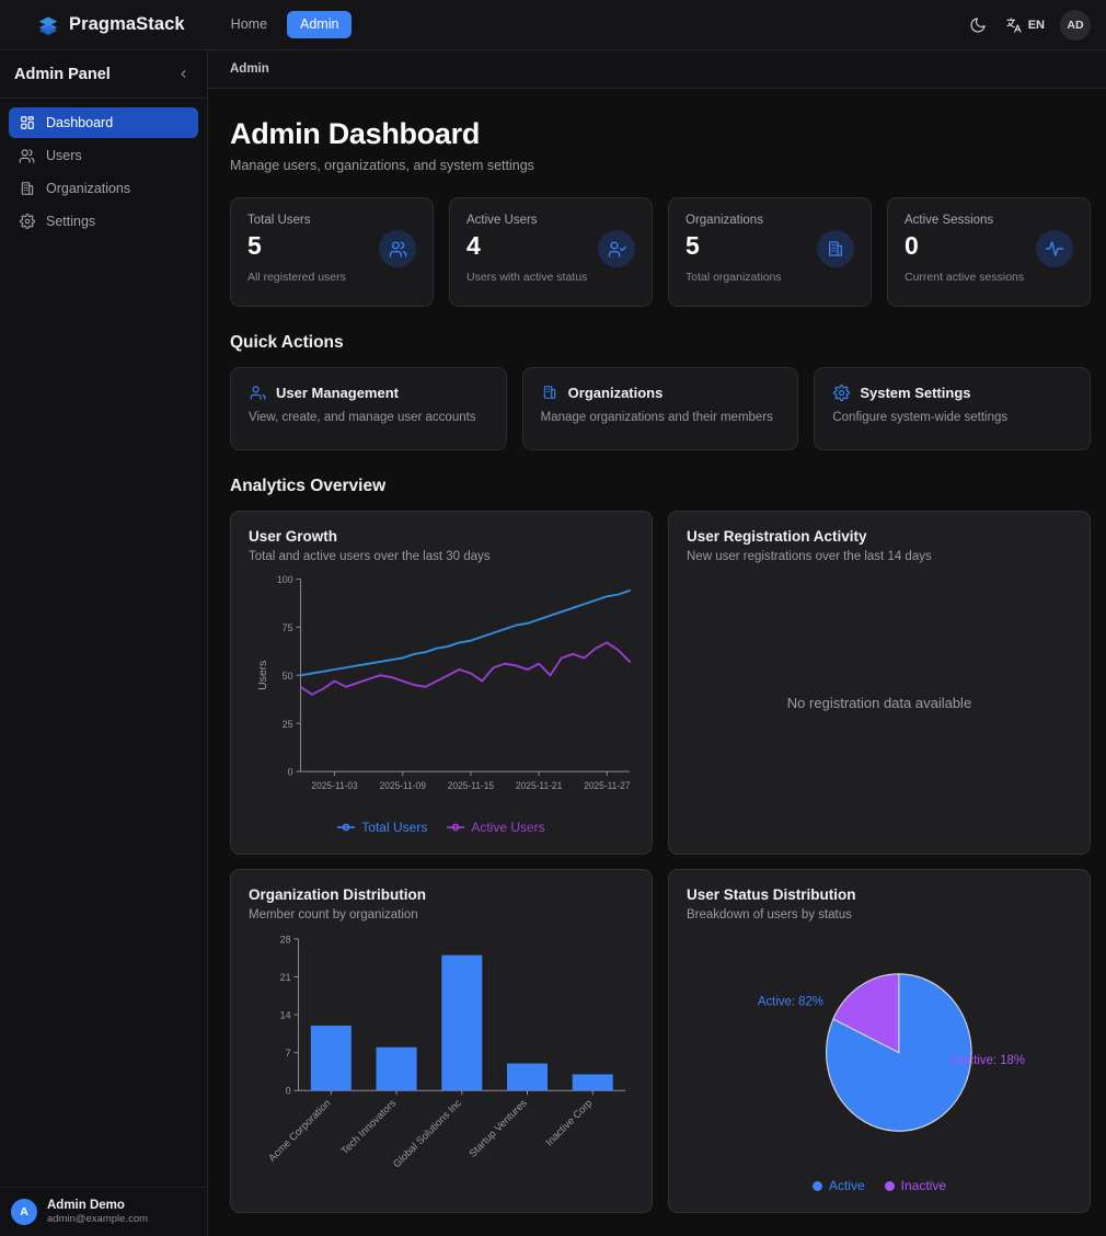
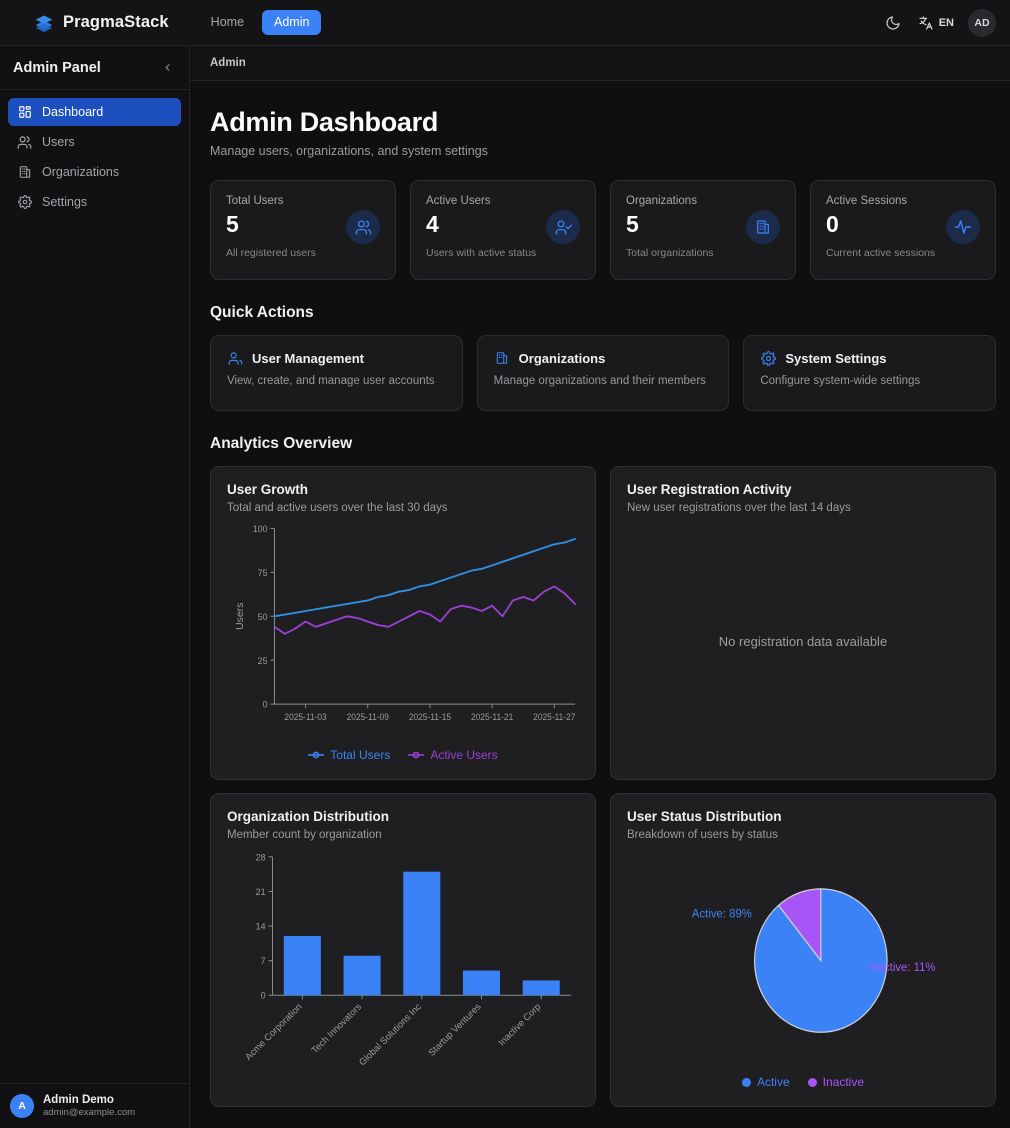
User Status Distribution/Active: 82% -> 89%
User Status Distribution/Inactive: 18% -> 11%
